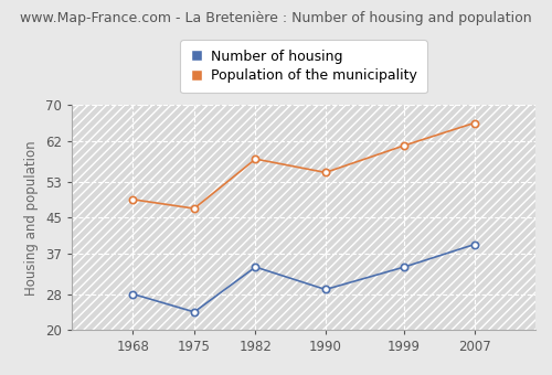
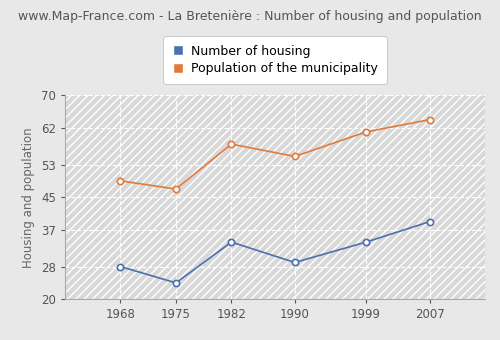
Population of the municipality/2007: 66 -> 64
